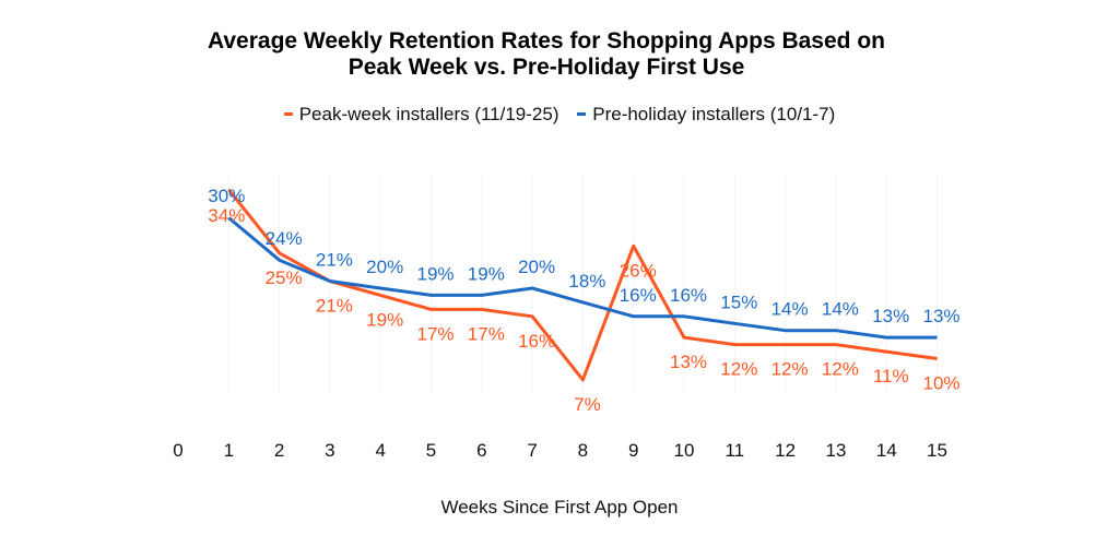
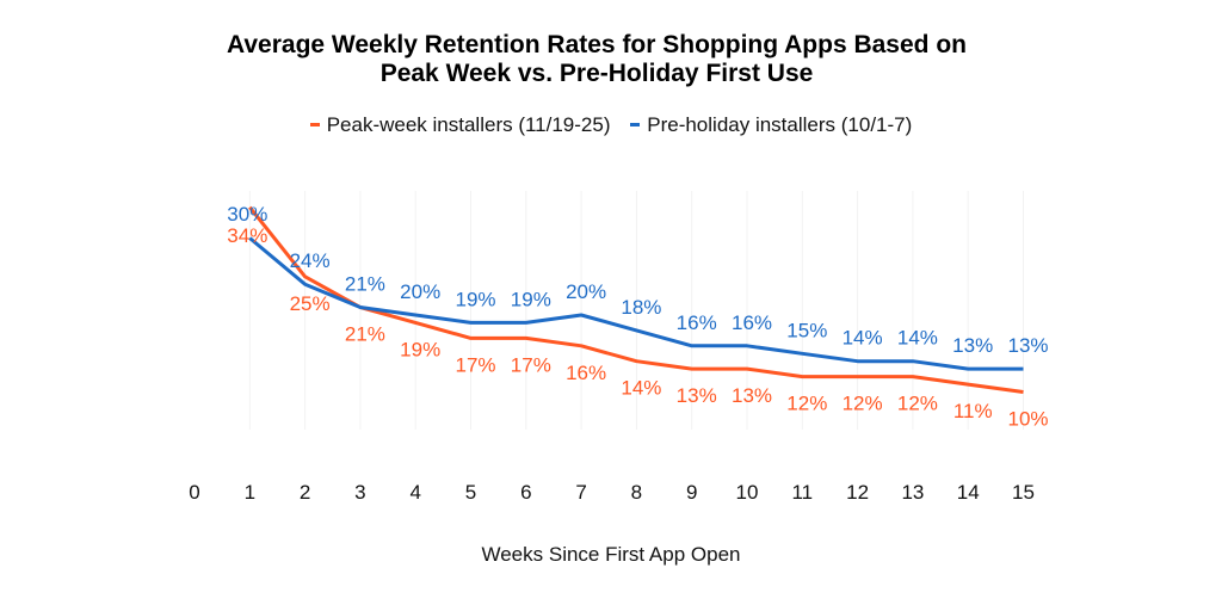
Peak-week installers (11/19-25)/8: 7% -> 14%
Peak-week installers (11/19-25)/9: 26% -> 13%
